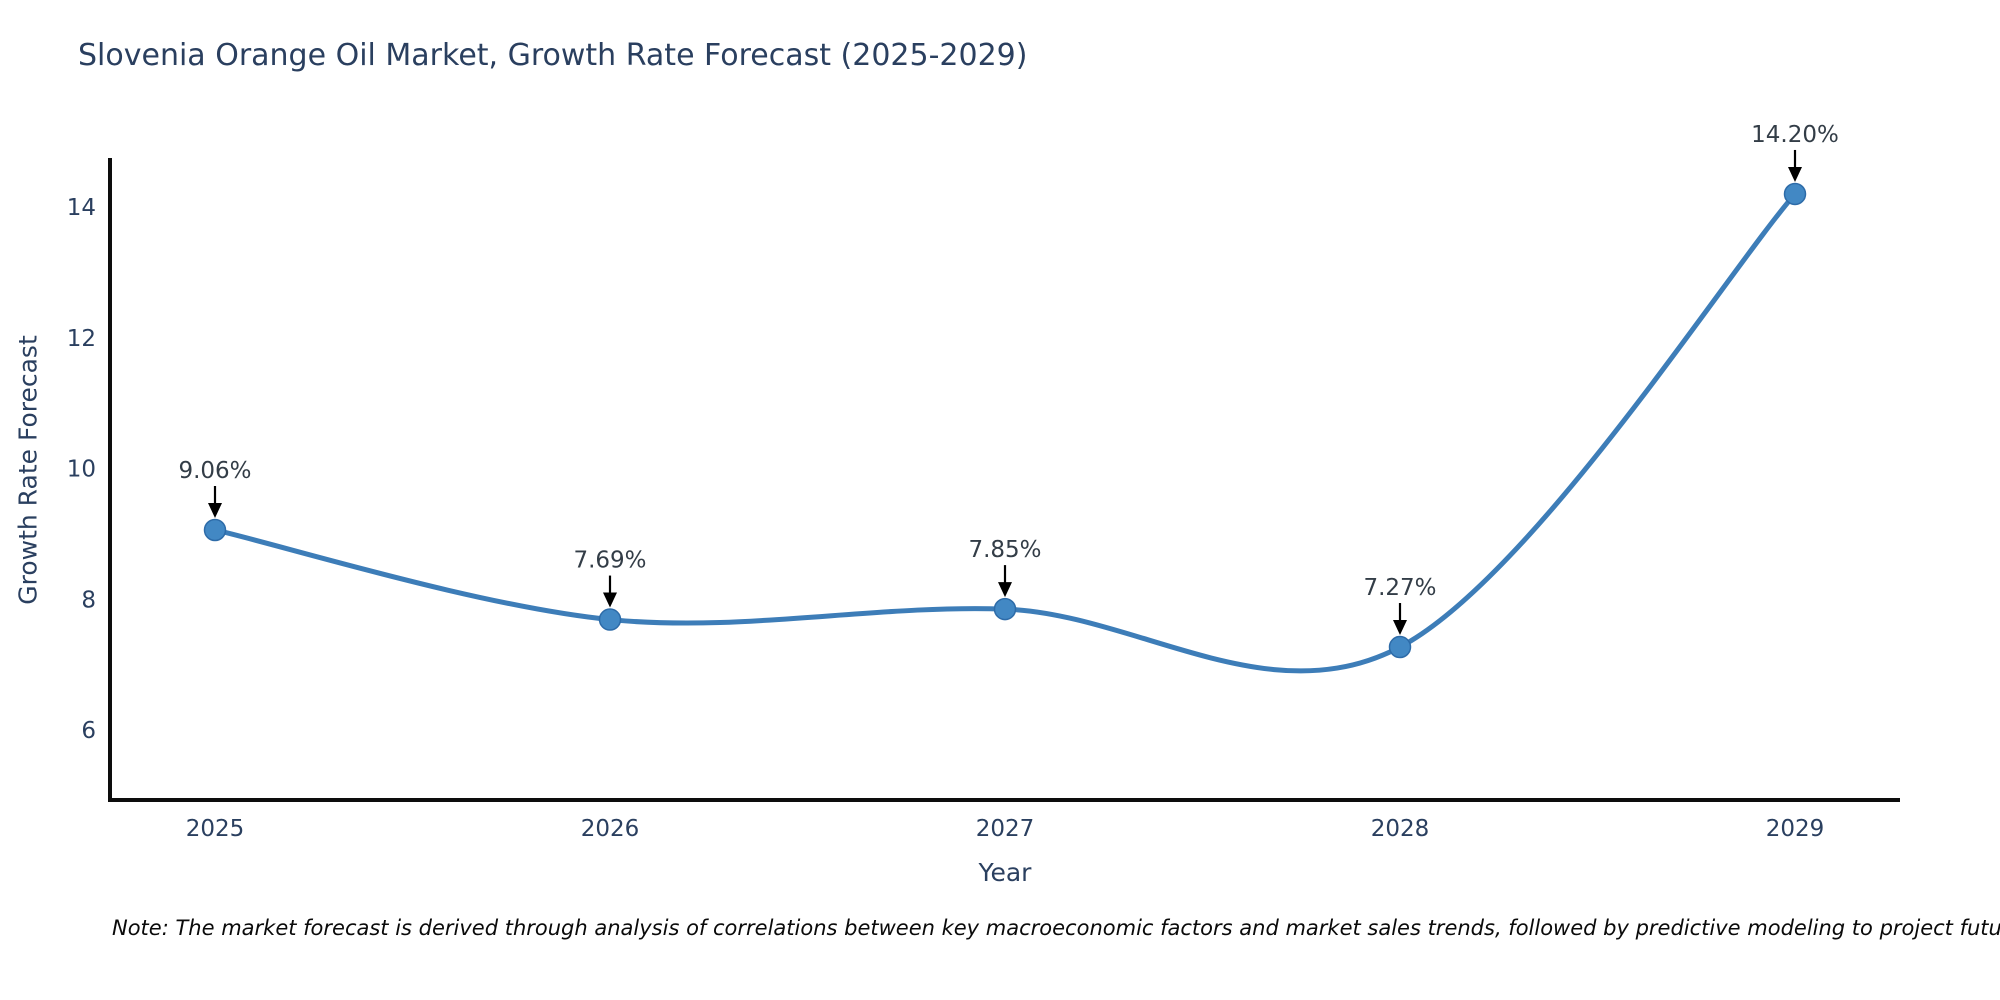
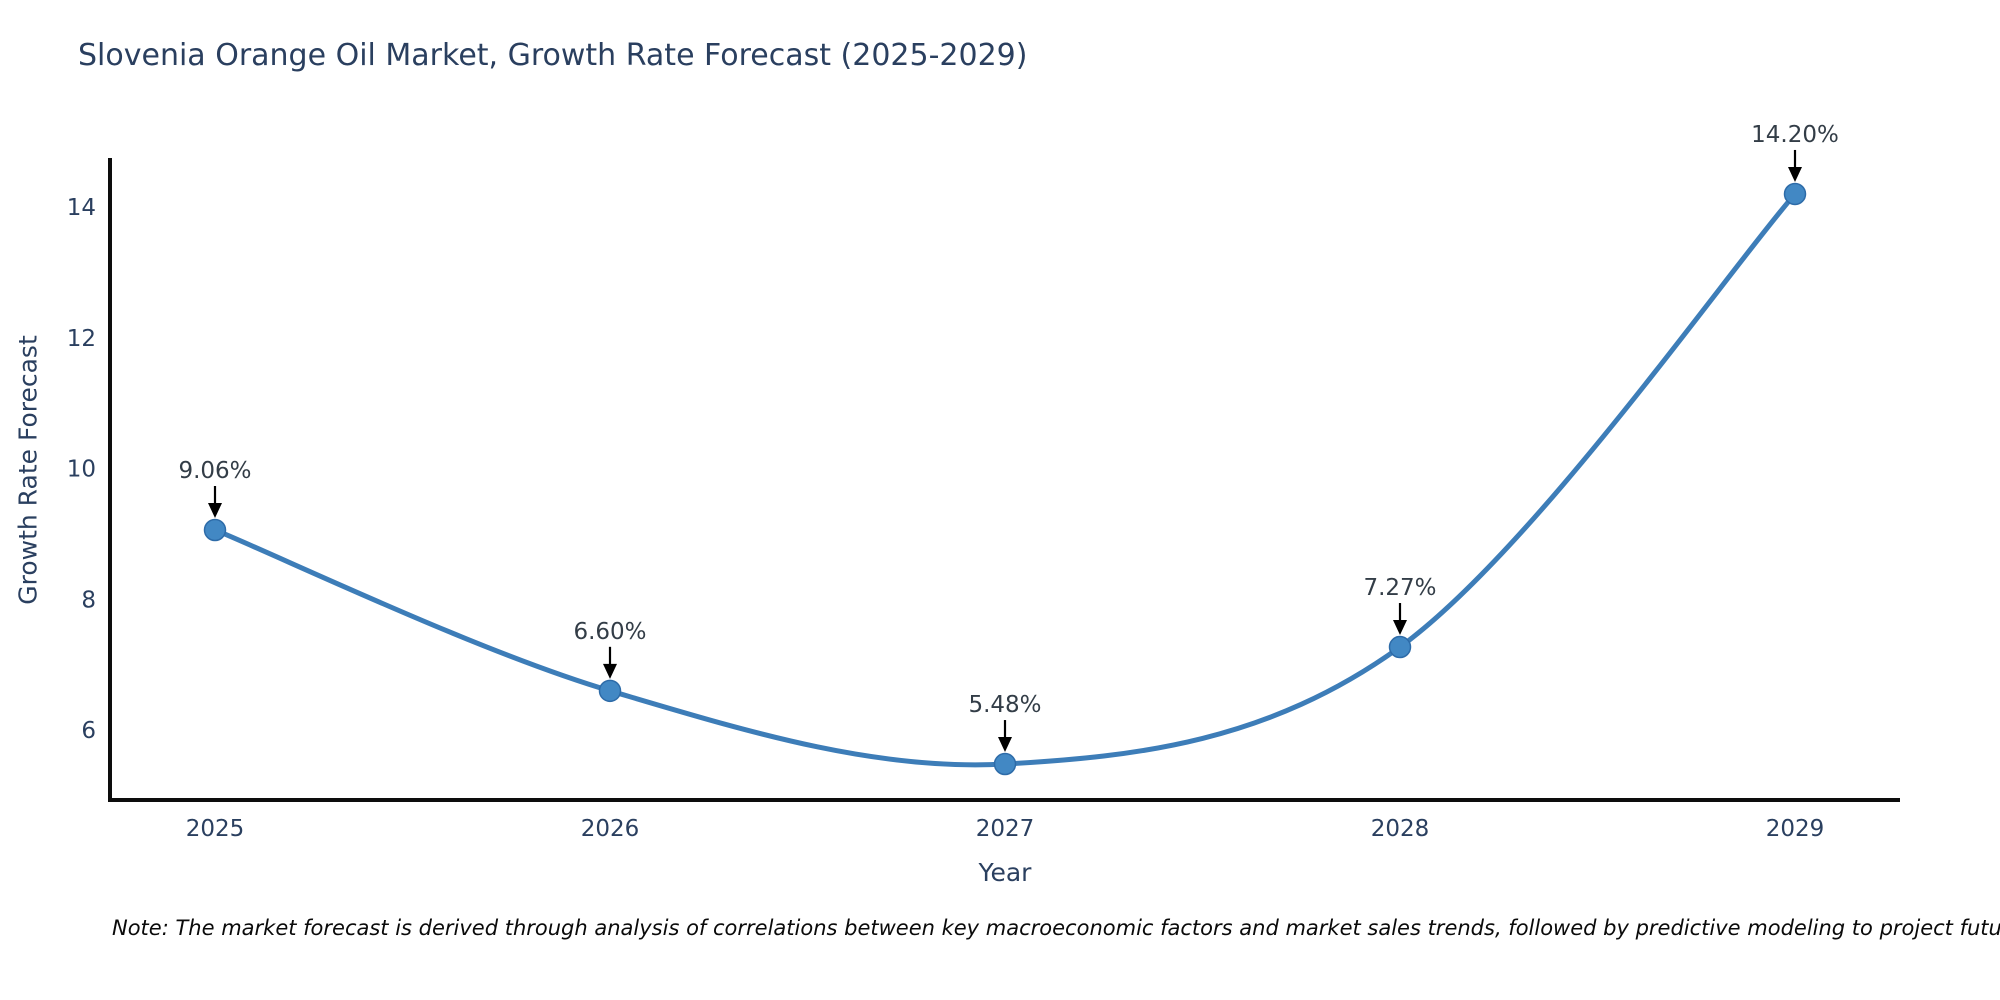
2026: 7.69% -> 6.60%
2027: 7.85% -> 5.48%
